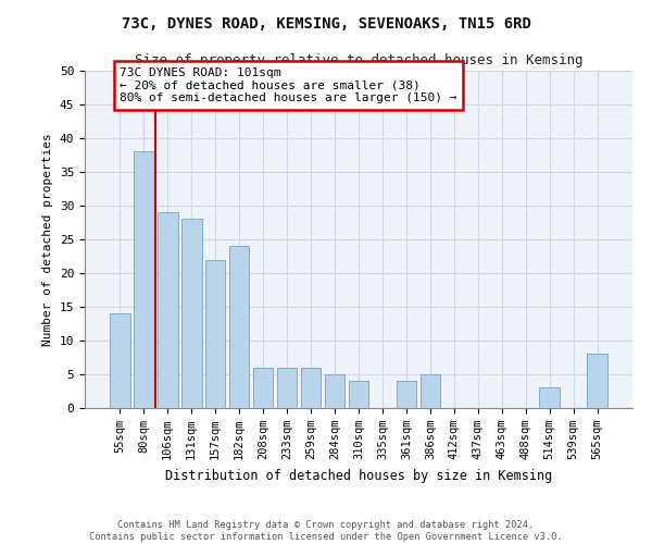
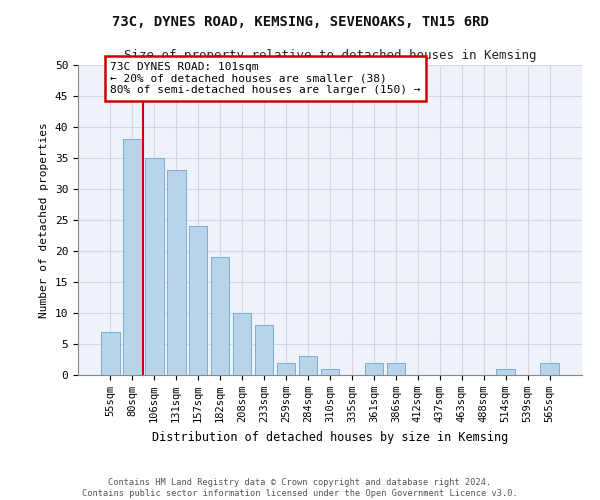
55sqm: 14 -> 7
106sqm: 29 -> 35
131sqm: 28 -> 33
157sqm: 22 -> 24
182sqm: 24 -> 19
208sqm: 6 -> 10
233sqm: 6 -> 8
259sqm: 6 -> 2
284sqm: 5 -> 3
310sqm: 4 -> 1
361sqm: 4 -> 2
386sqm: 5 -> 2
514sqm: 3 -> 1
565sqm: 8 -> 2
